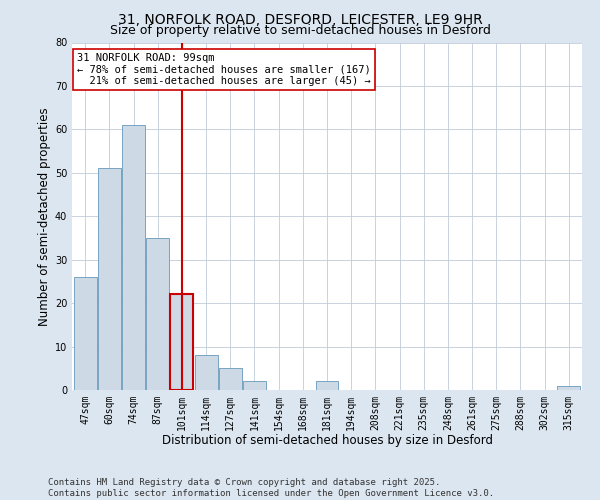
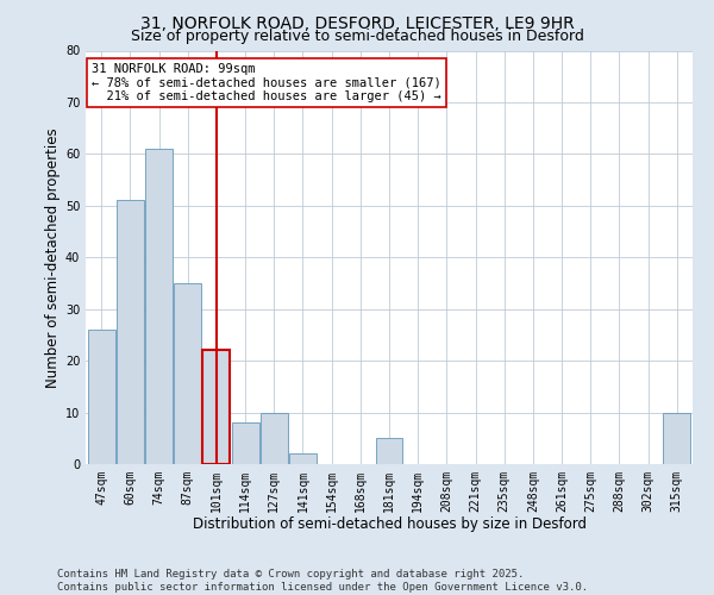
127sqm: 5 -> 10
181sqm: 2 -> 5
315sqm: 1 -> 10
